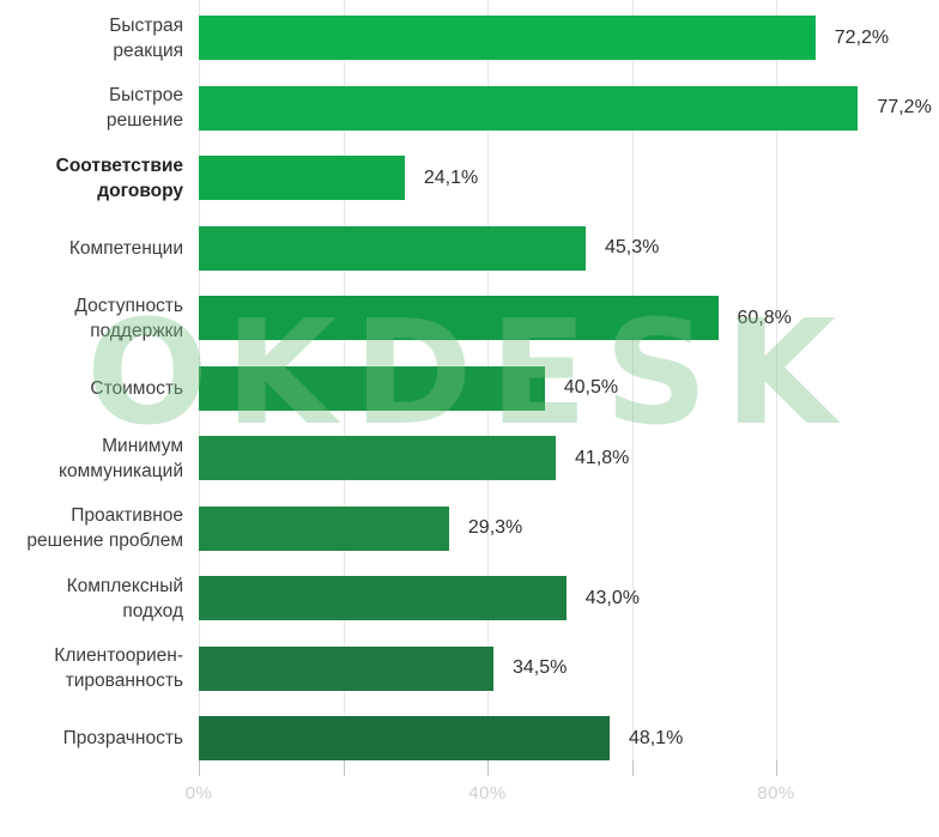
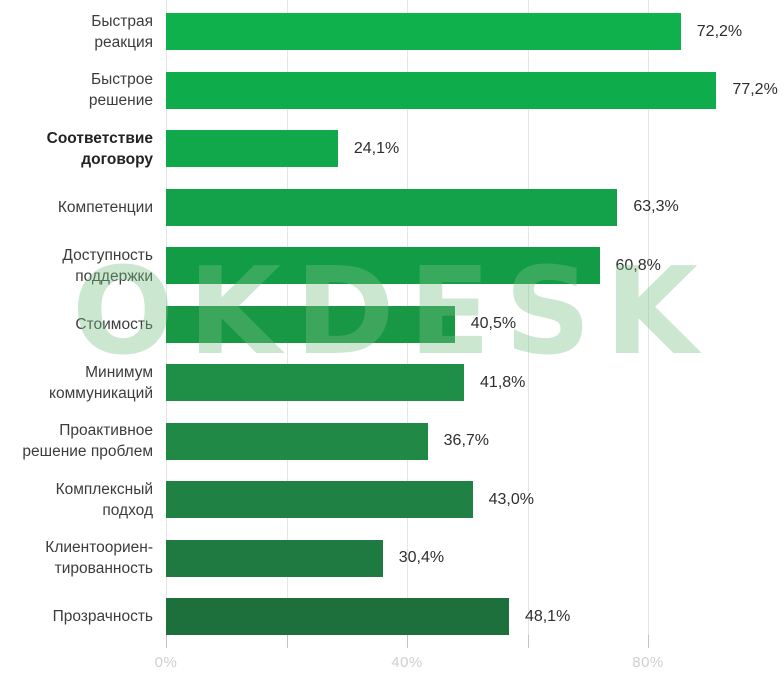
Компетенции: 45,3% -> 63,3%
Проактивное решение проблем: 29,3% -> 36,7%
Клиентоориен- тированность: 34,5% -> 30,4%
